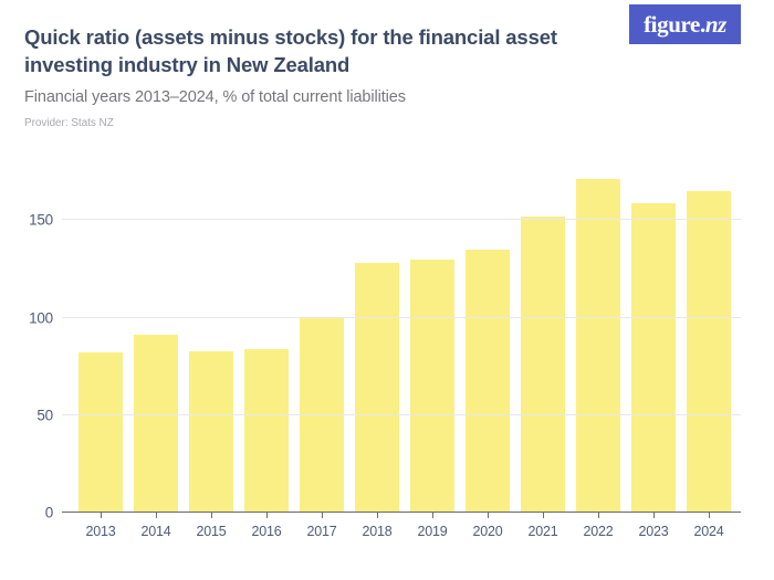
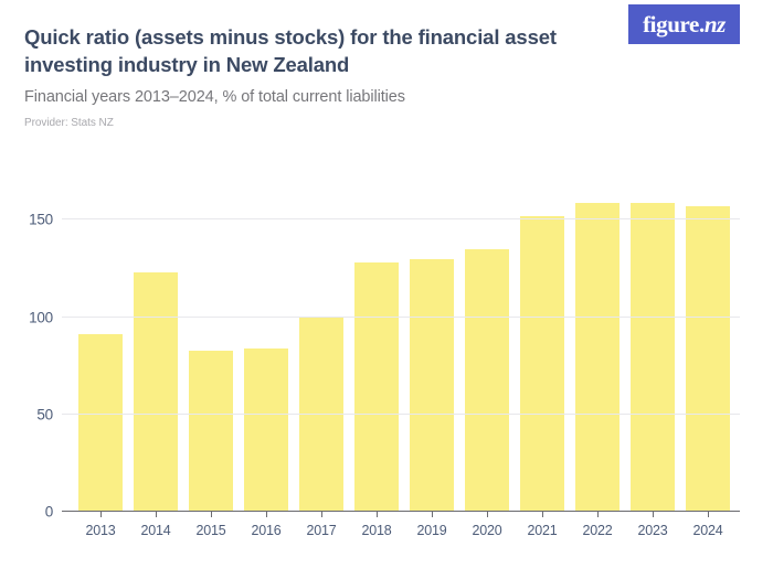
2013: 82 -> 91
2014: 91 -> 123
2022: 171 -> 159
2024: 165 -> 157
